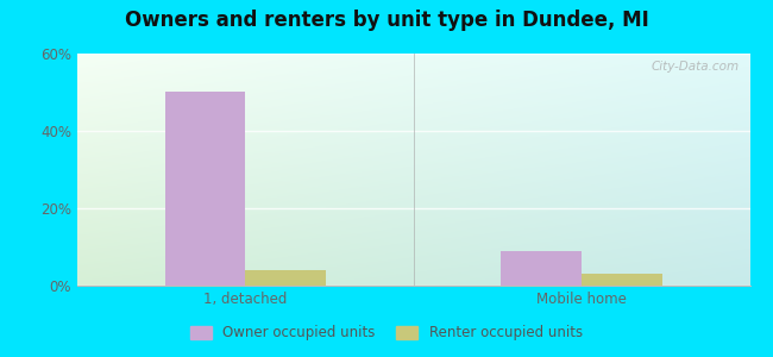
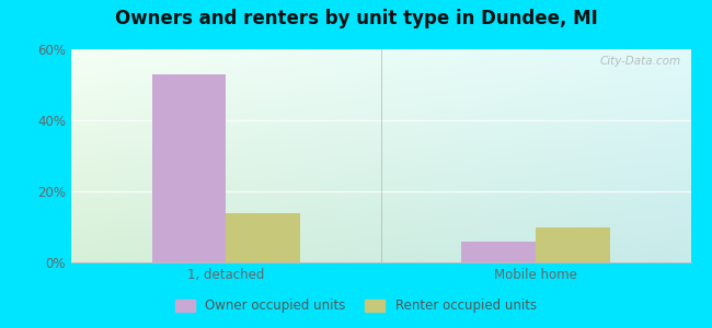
Owner occupied units/1, detached: 50% -> 53%
Renter occupied units/1, detached: 4% -> 14%
Owner occupied units/Mobile home: 9% -> 6%
Renter occupied units/Mobile home: 3% -> 10%
